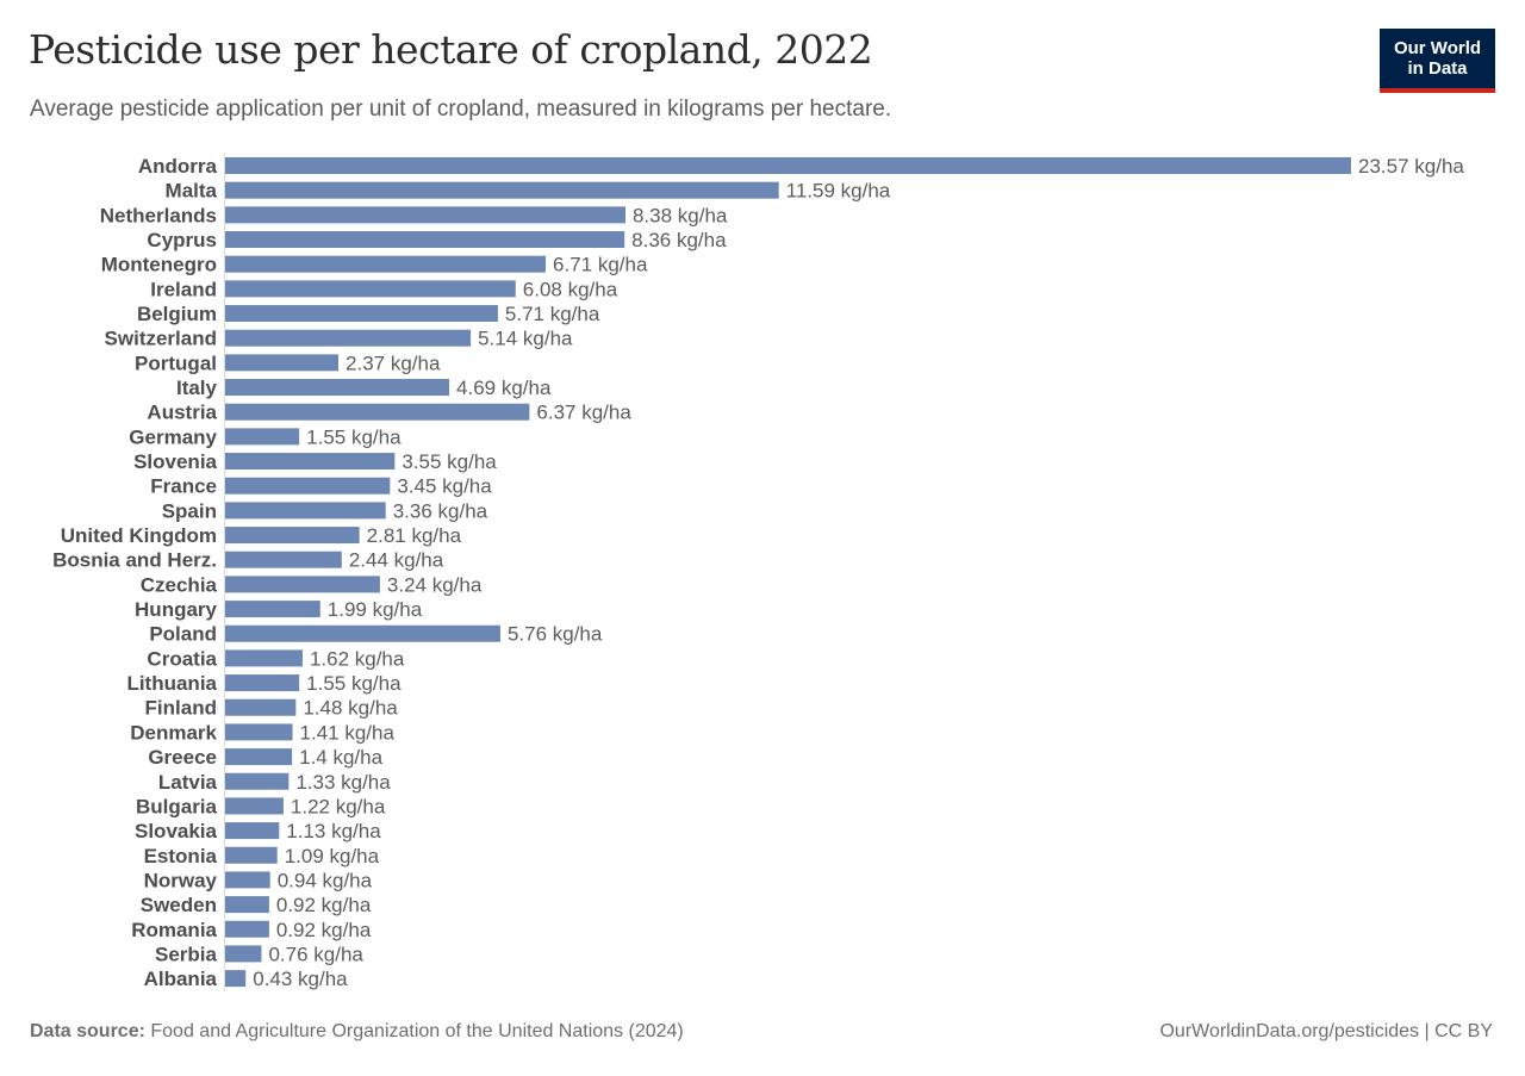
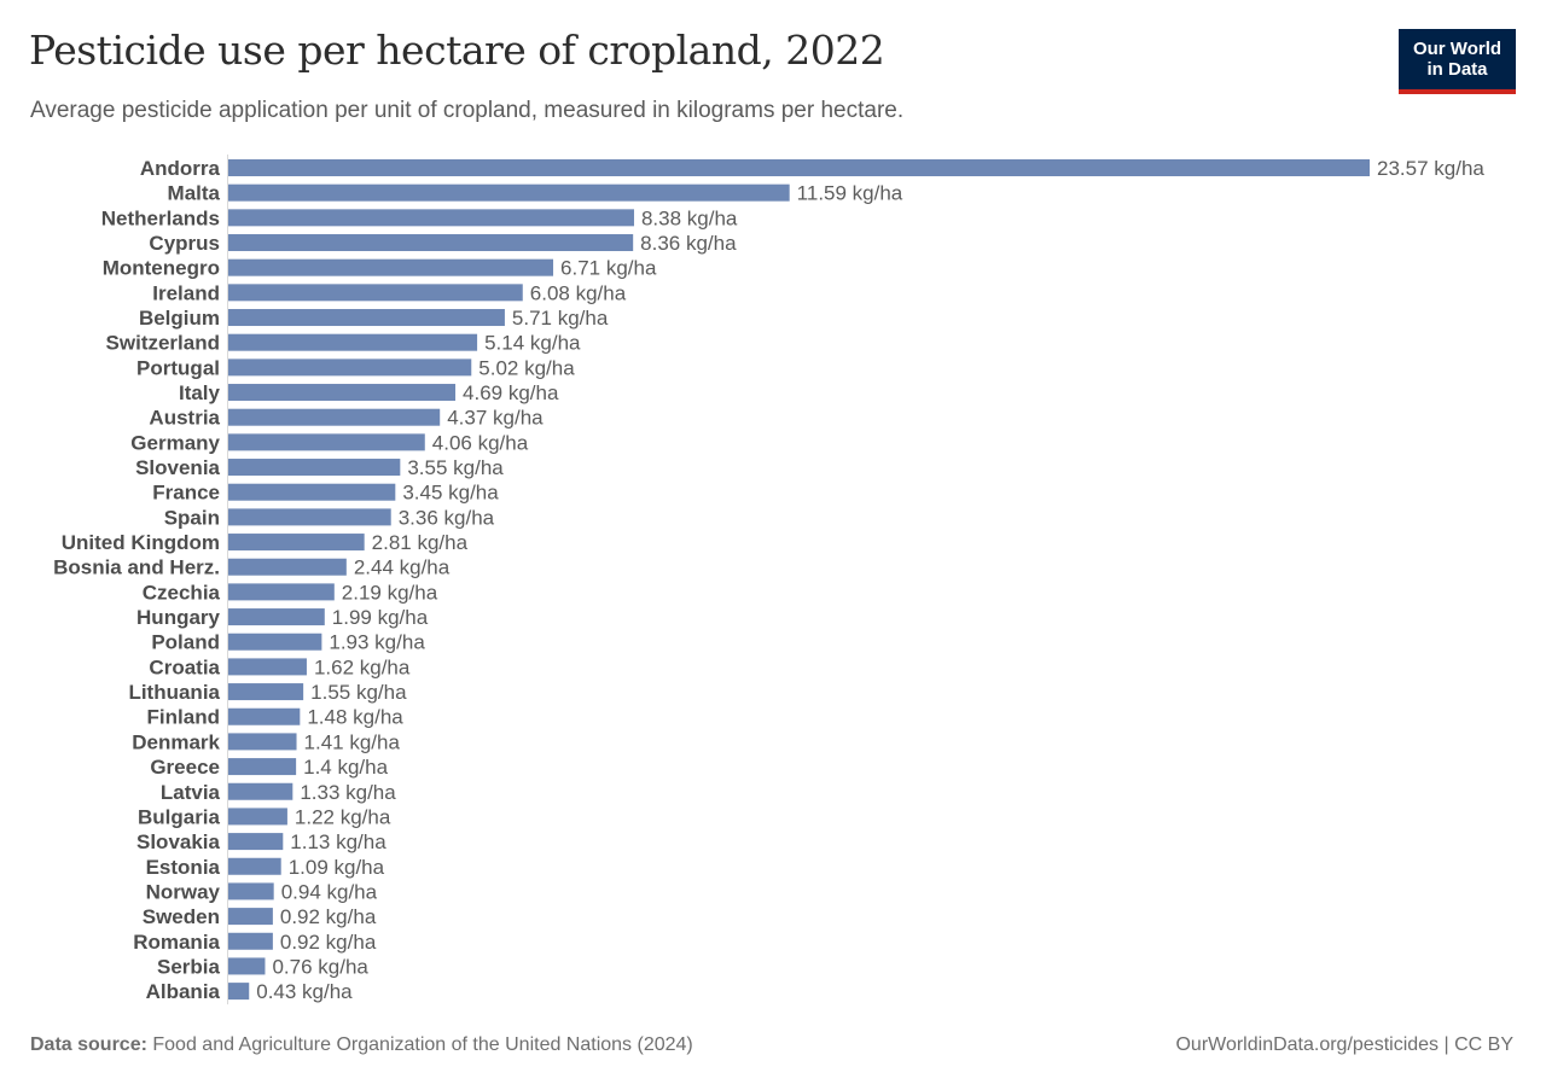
Portugal: 2.37 -> 5.02
Austria: 6.37 -> 4.37
Germany: 1.55 -> 4.06
Czechia: 3.24 -> 2.19
Poland: 5.76 -> 1.93
